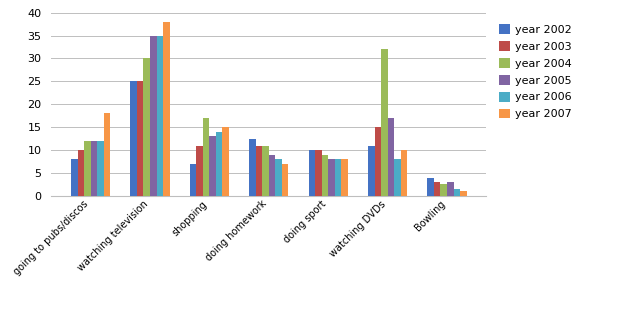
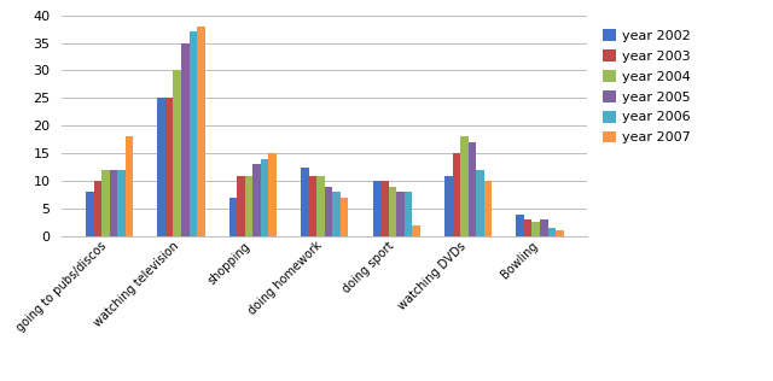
year 2006/watching television: 35.0 -> 37.0
year 2004/shopping: 17.0 -> 11.0
year 2007/doing sport: 8 -> 2
year 2004/watching DVDs: 32.0 -> 18.0
year 2006/watching DVDs: 8.0 -> 12.0
